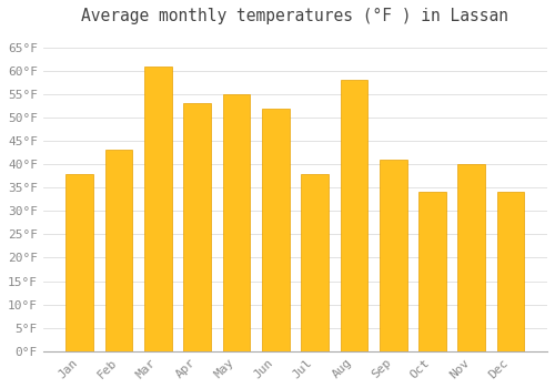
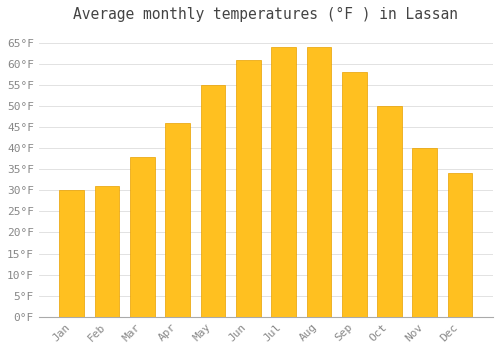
Jan: 38°F -> 30°F
Feb: 43°F -> 31°F
Mar: 61°F -> 38°F
Apr: 53°F -> 46°F
Jun: 52°F -> 61°F
Jul: 38°F -> 64°F
Aug: 58°F -> 64°F
Sep: 41°F -> 58°F
Oct: 34°F -> 50°F
